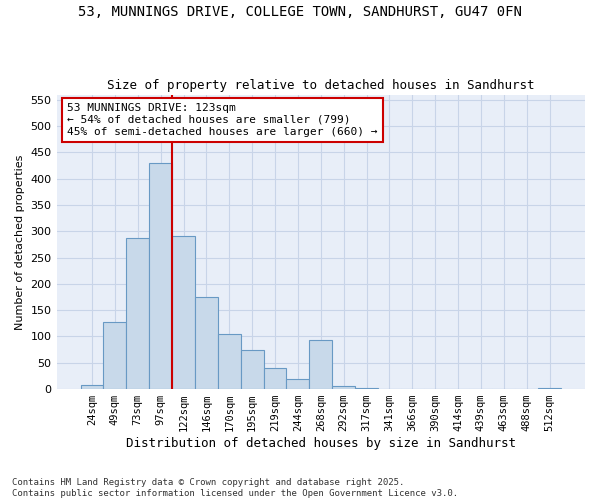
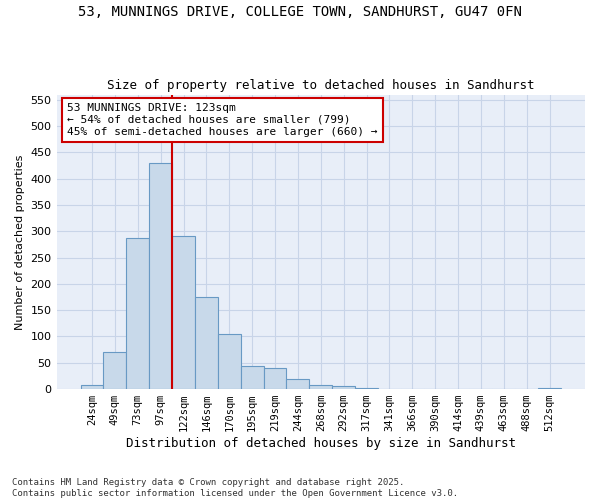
49sqm: 128 -> 70
195sqm: 74 -> 44
268sqm: 94 -> 8
